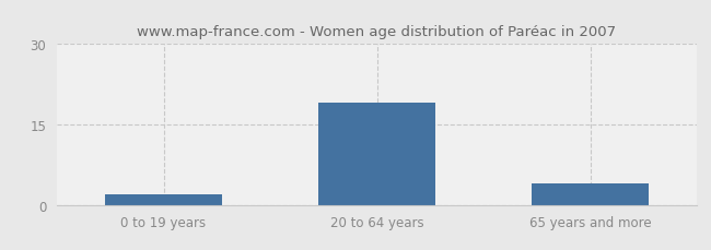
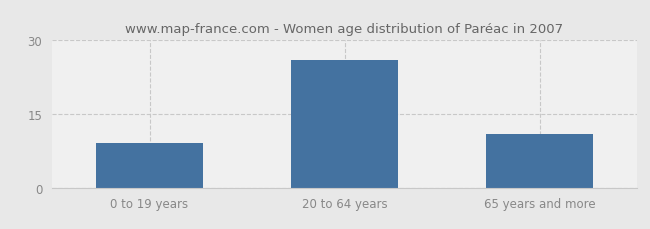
0 to 19 years: 2 -> 9
20 to 64 years: 19 -> 26
65 years and more: 4 -> 11
